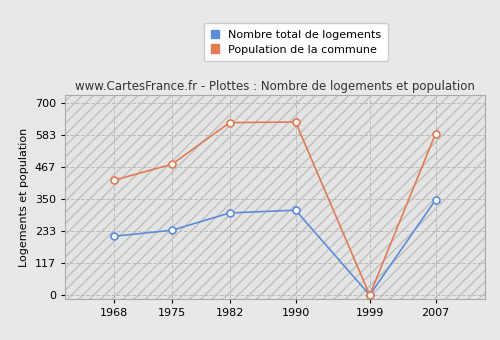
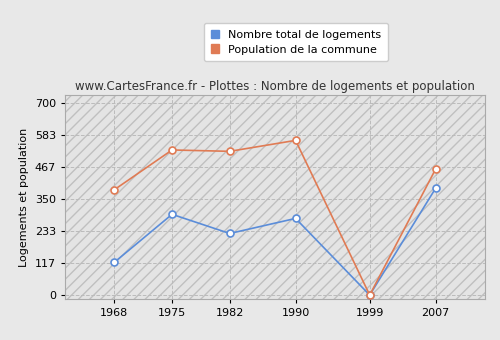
Nombre total de logements/1968: 215 -> 120
Population de la commune/1968: 420 -> 385
Nombre total de logements/1975: 237 -> 295
Population de la commune/1975: 478 -> 530
Nombre total de logements/1982: 300 -> 225
Population de la commune/1982: 630 -> 525
Nombre total de logements/1990: 310 -> 280
Population de la commune/1990: 632 -> 565
Nombre total de logements/2007: 348 -> 390
Population de la commune/2007: 590 -> 460
